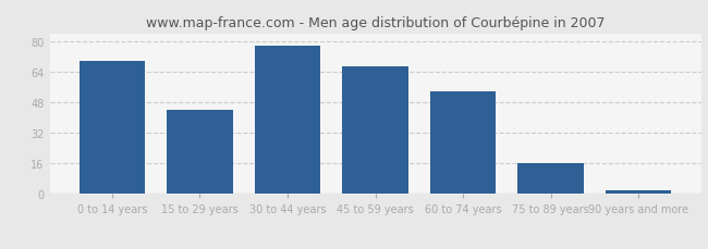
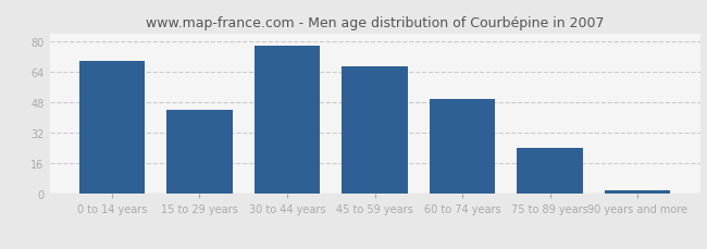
60 to 74 years: 54 -> 50
75 to 89 years: 16 -> 24
